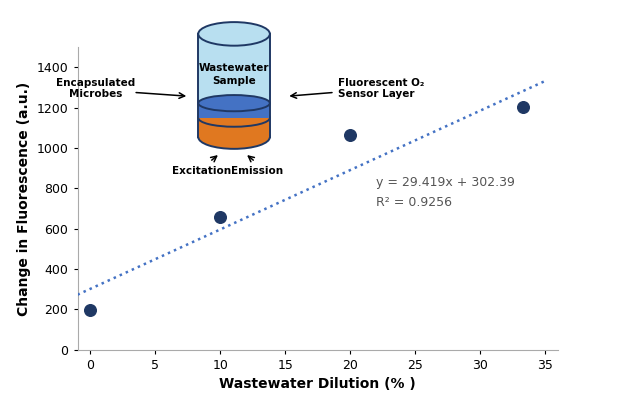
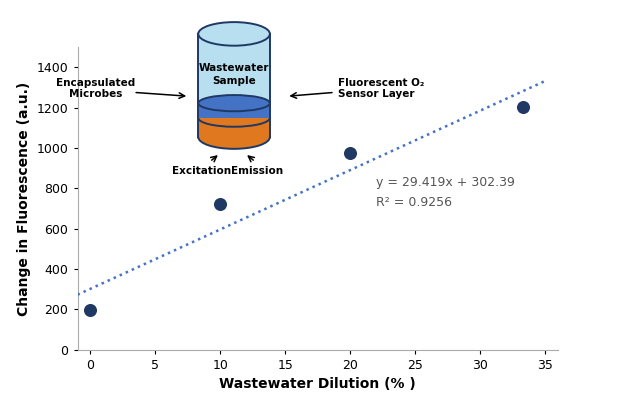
10: 660 -> 725
20: 1065 -> 975
